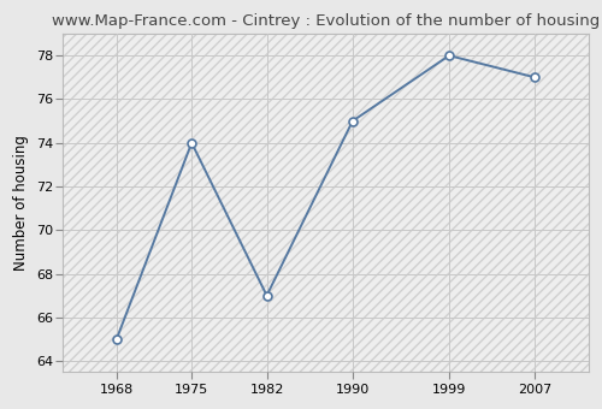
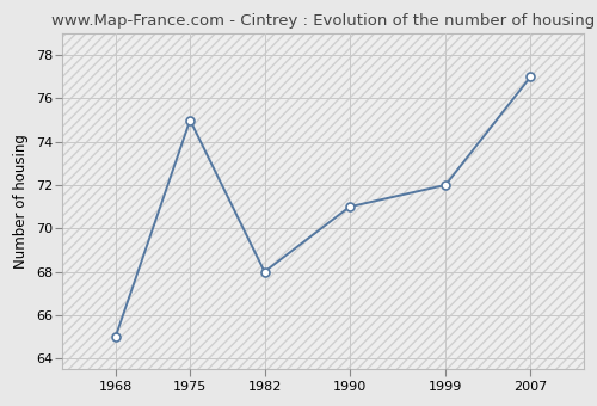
1975: 74 -> 75
1982: 67 -> 68
1990: 75 -> 71
1999: 78 -> 72
